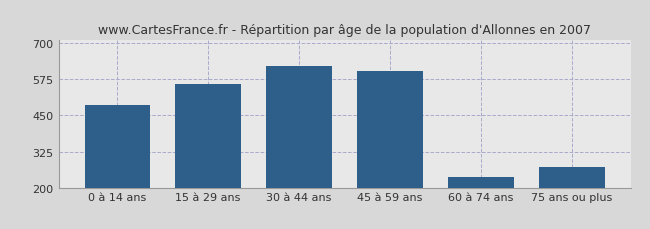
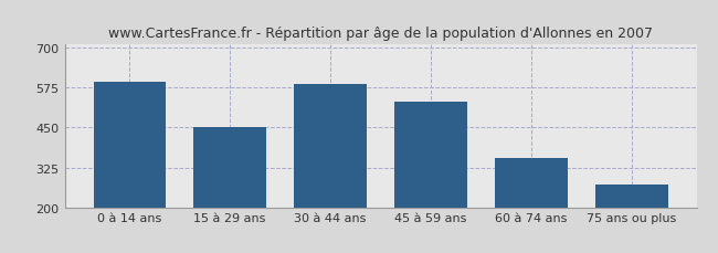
0 à 14 ans: 485 -> 595
15 à 29 ans: 560 -> 453
30 à 44 ans: 620 -> 588
45 à 59 ans: 605 -> 530
60 à 74 ans: 235 -> 355
